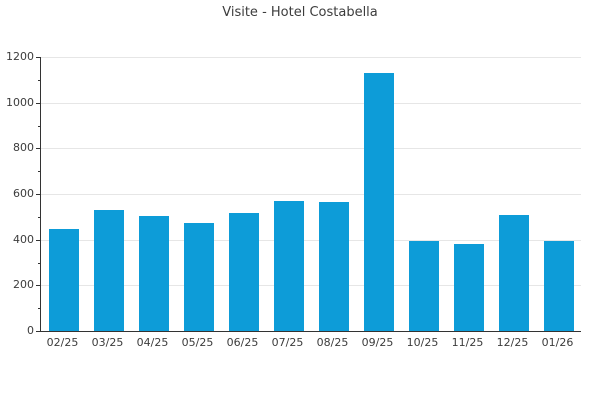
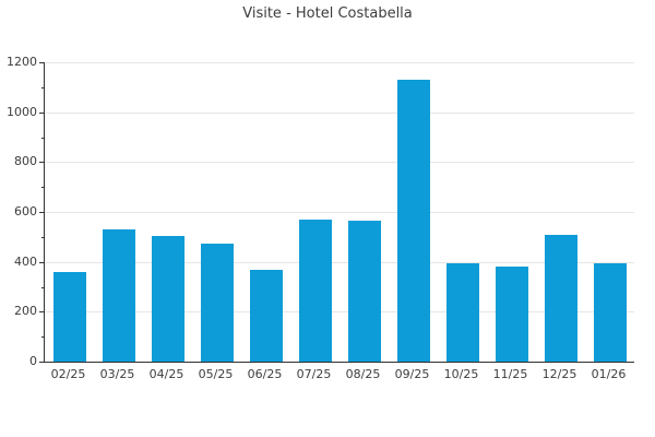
02/25: 440 -> 360
06/25: 520 -> 370
